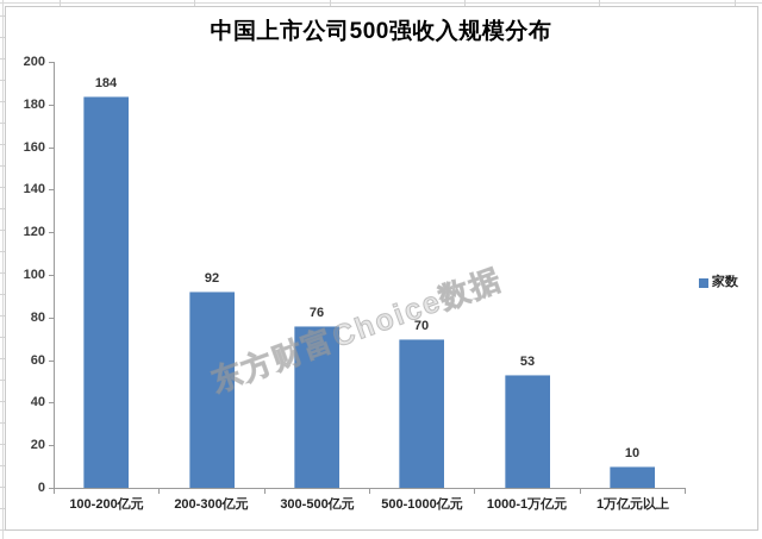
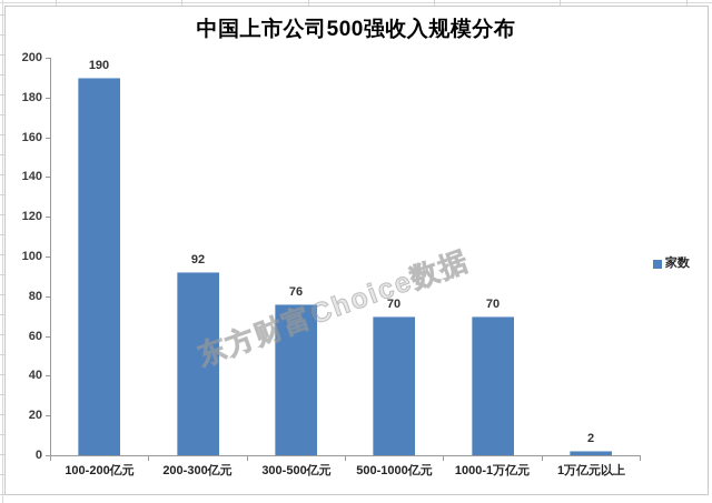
100-200亿元: 184 -> 190
1000-1万亿元: 53 -> 70
1万亿元以上: 10 -> 2
